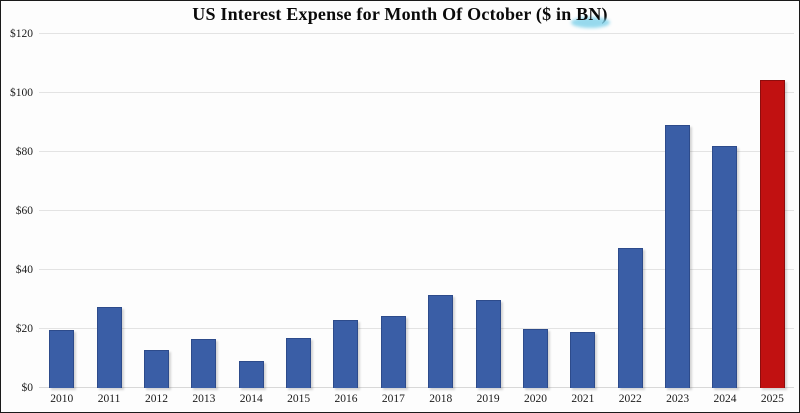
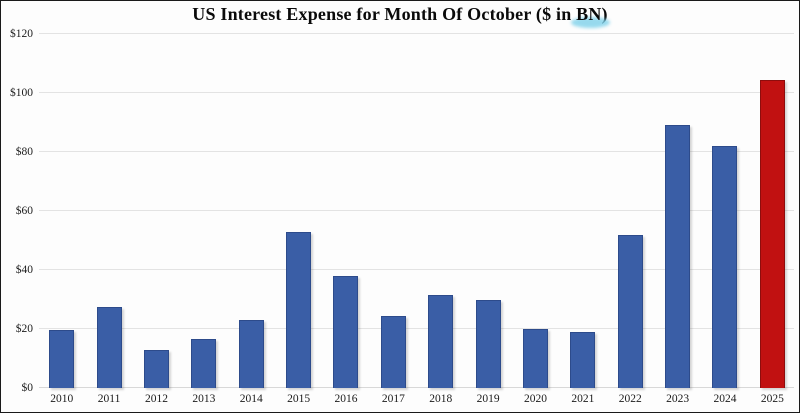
2014: $9 -> $23
2015: $17 -> $53
2016: $23 -> $38
2022: $48 -> $52
